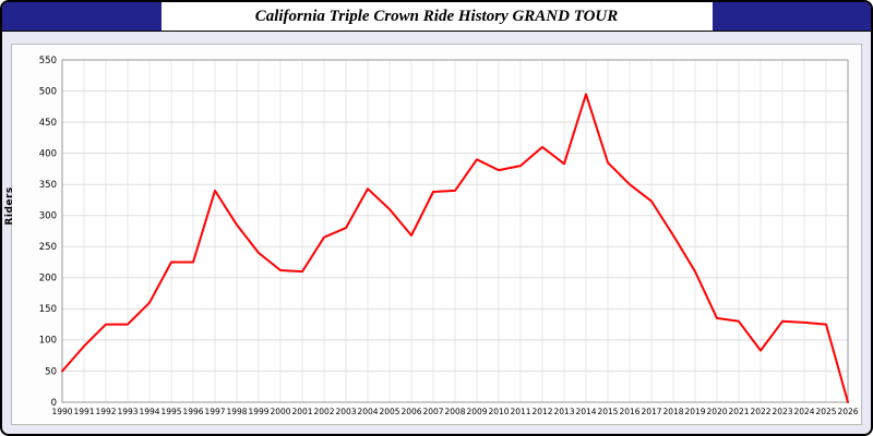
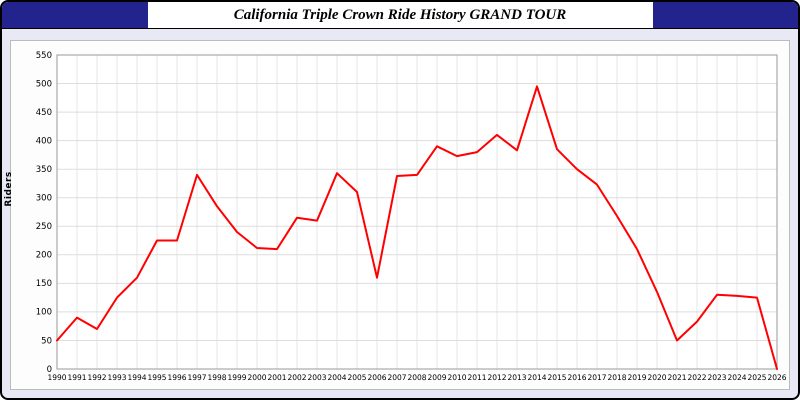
1992: 120 -> 70
2003: 280 -> 260
2006: 270 -> 160
2021: 130 -> 50
